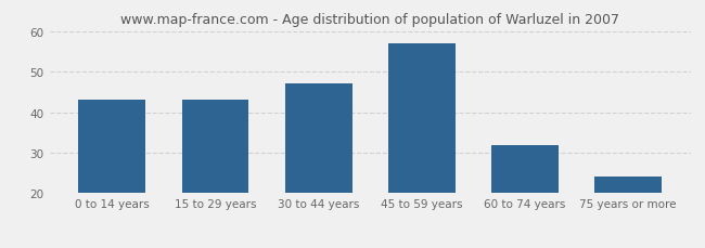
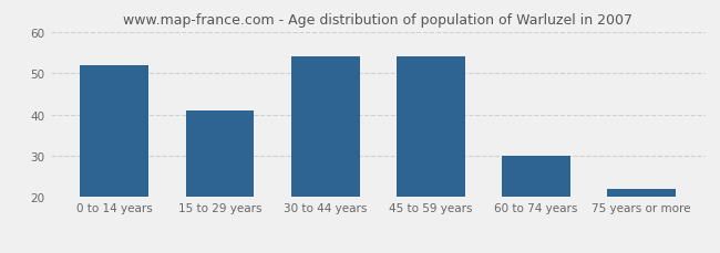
0 to 14 years: 43 -> 52
15 to 29 years: 43 -> 41
30 to 44 years: 47 -> 54
45 to 59 years: 57 -> 54
60 to 74 years: 32 -> 30
75 years or more: 24 -> 22
